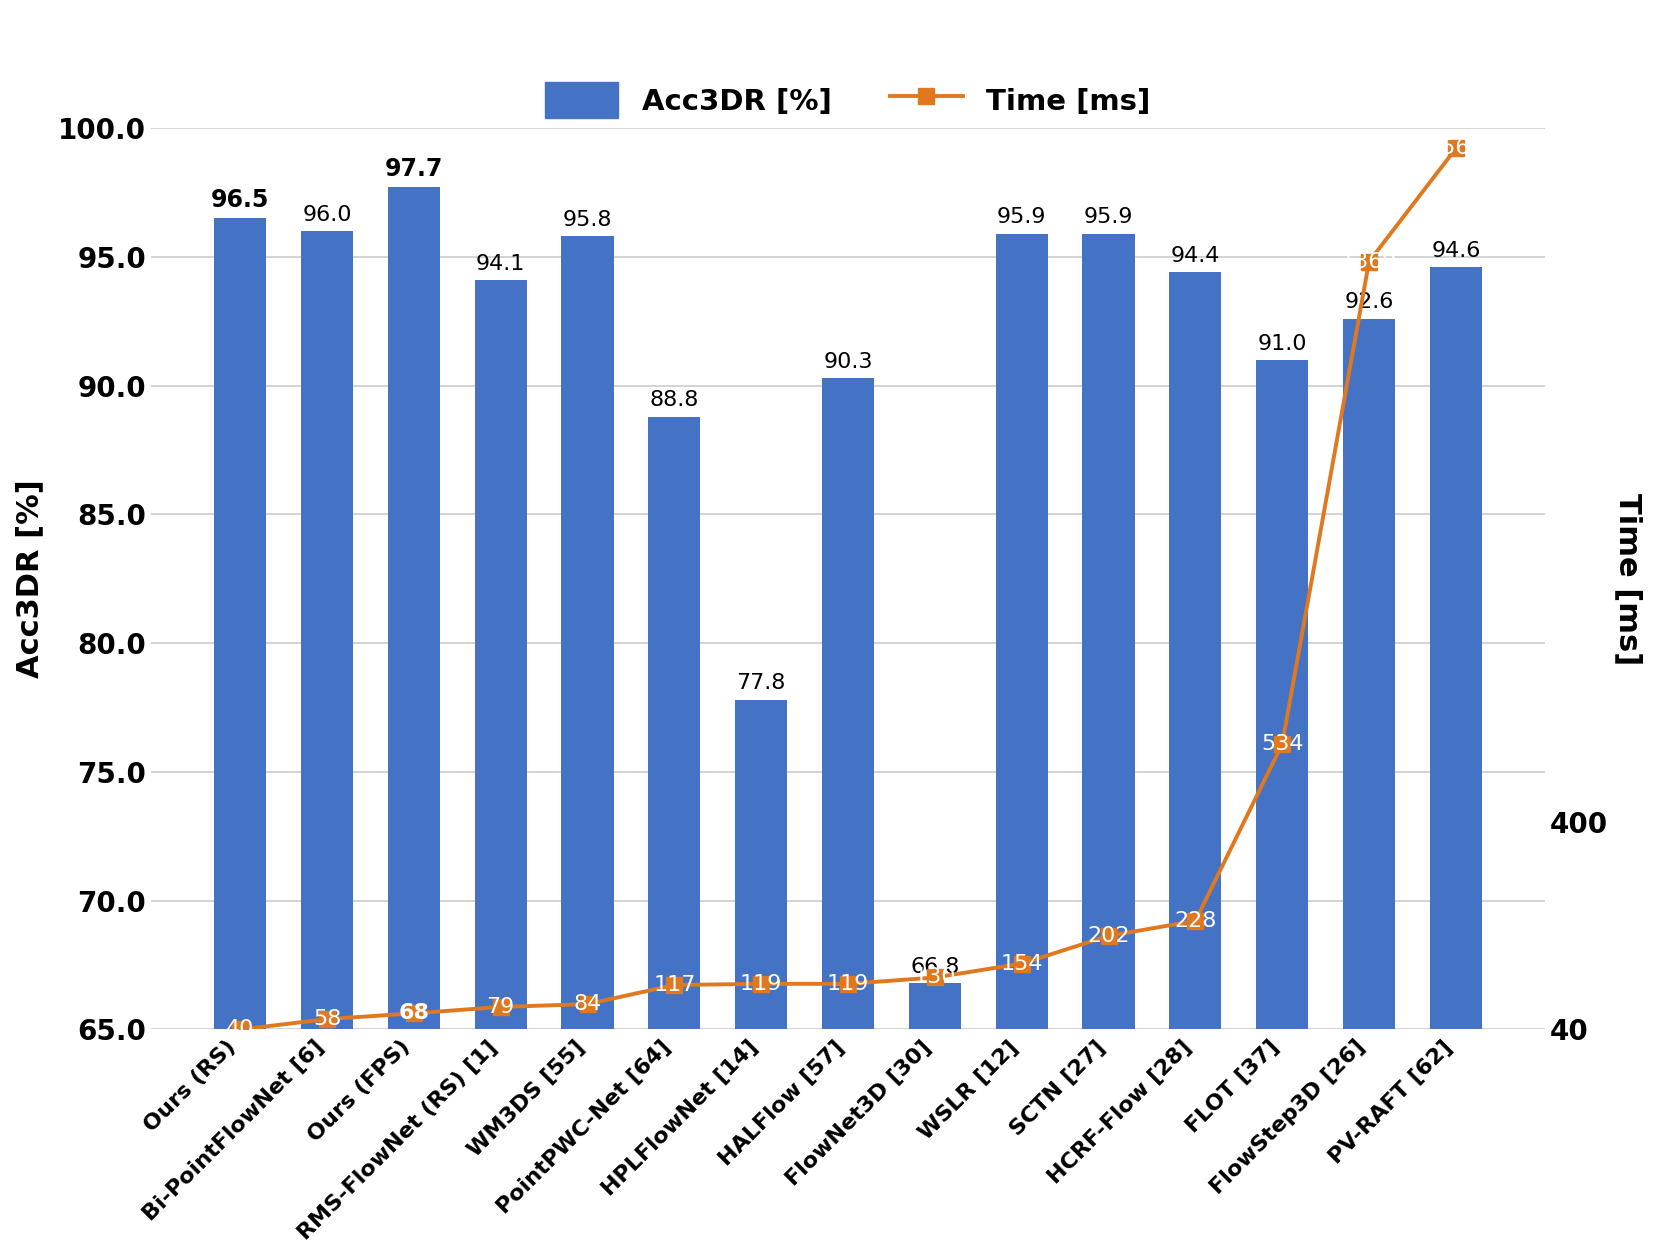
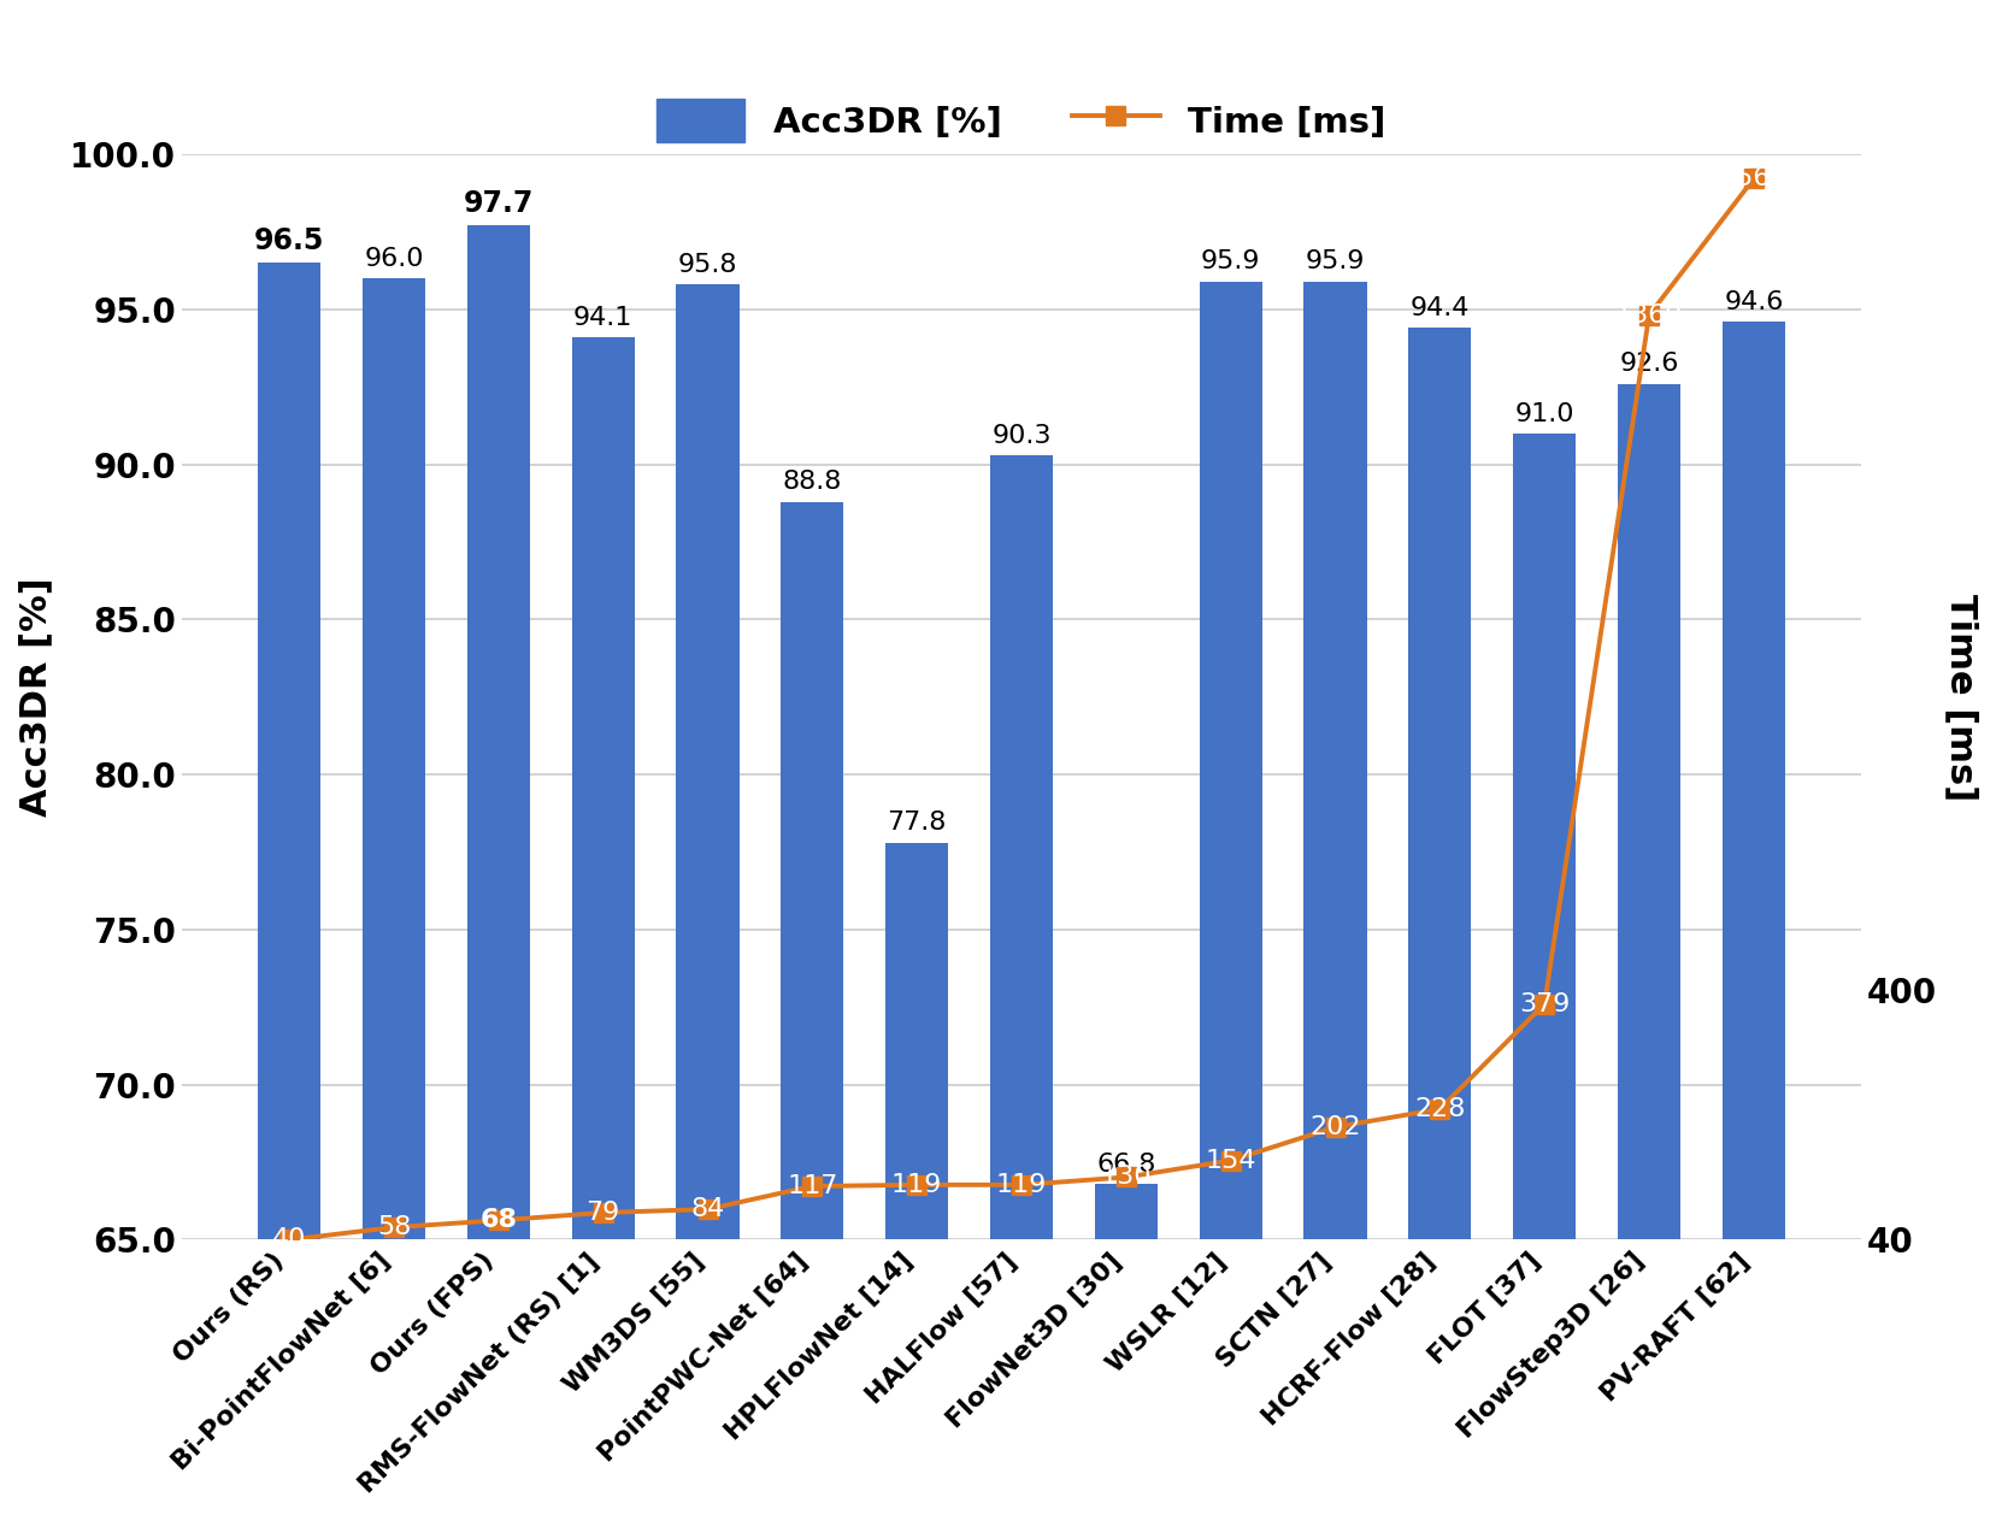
Time [ms]/FLOT [37]: 534 -> 379
